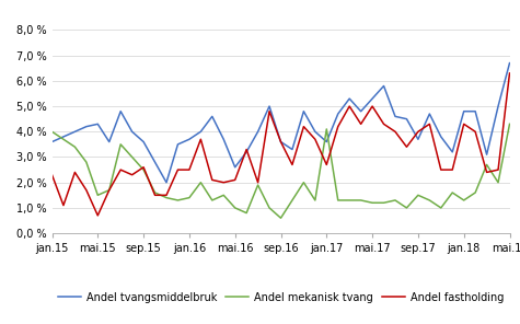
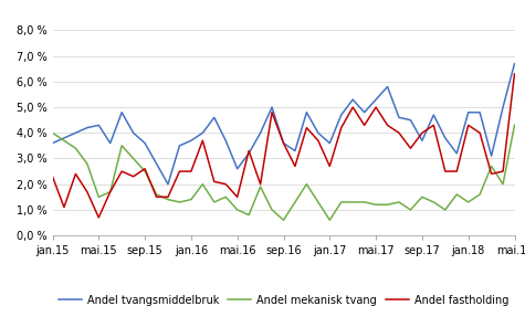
Andel fastholding/mai.16: 2,1 % -> 1,5 %
Andel mekanisk tvang/jan.17: 4,1 % -> 0,6 %
